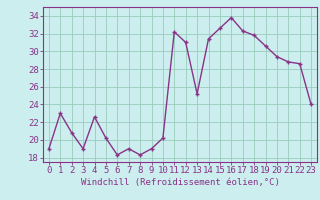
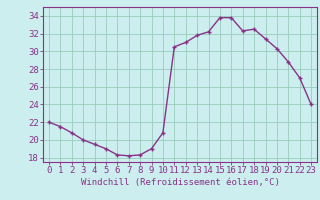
0: 19.0 -> 22.0
1: 23.0 -> 21.5
3: 19.0 -> 20.0
4: 22.6 -> 19.5
5: 20.2 -> 19.0
7: 19.0 -> 18.2
10: 20.2 -> 20.8
11: 32.2 -> 30.5
13: 25.2 -> 31.8
14: 31.4 -> 32.2
15: 32.6 -> 33.8
18: 31.8 -> 32.5
19: 30.6 -> 31.4
20: 29.4 -> 30.3
22: 28.6 -> 27.0
